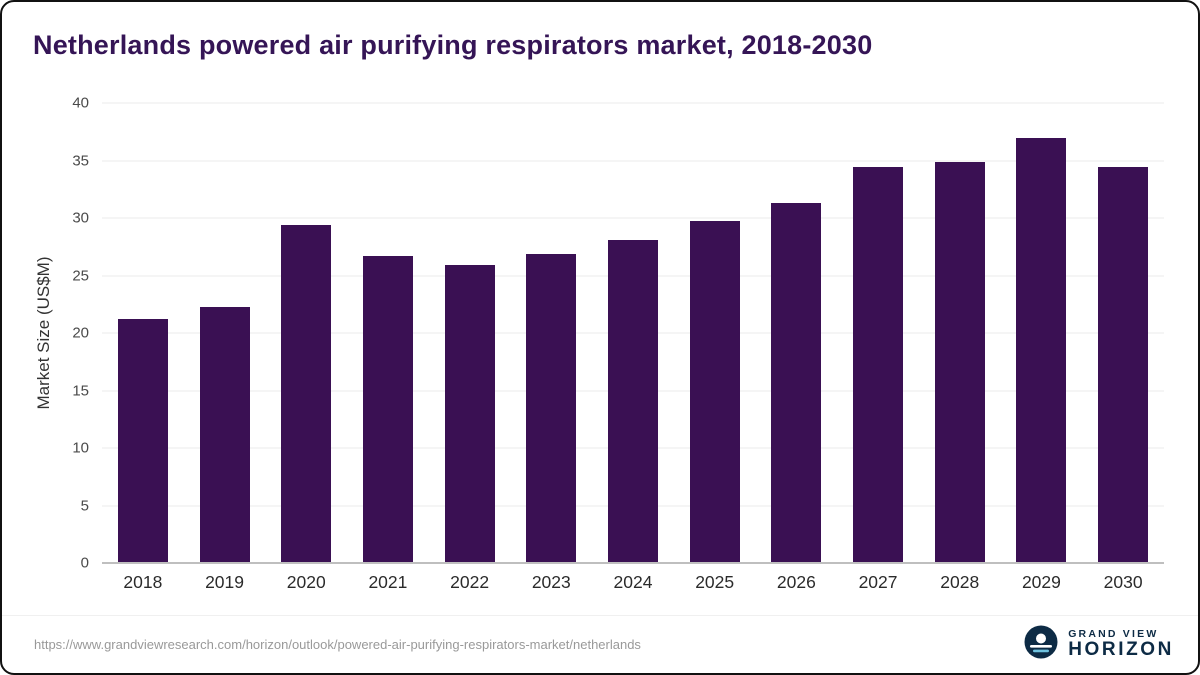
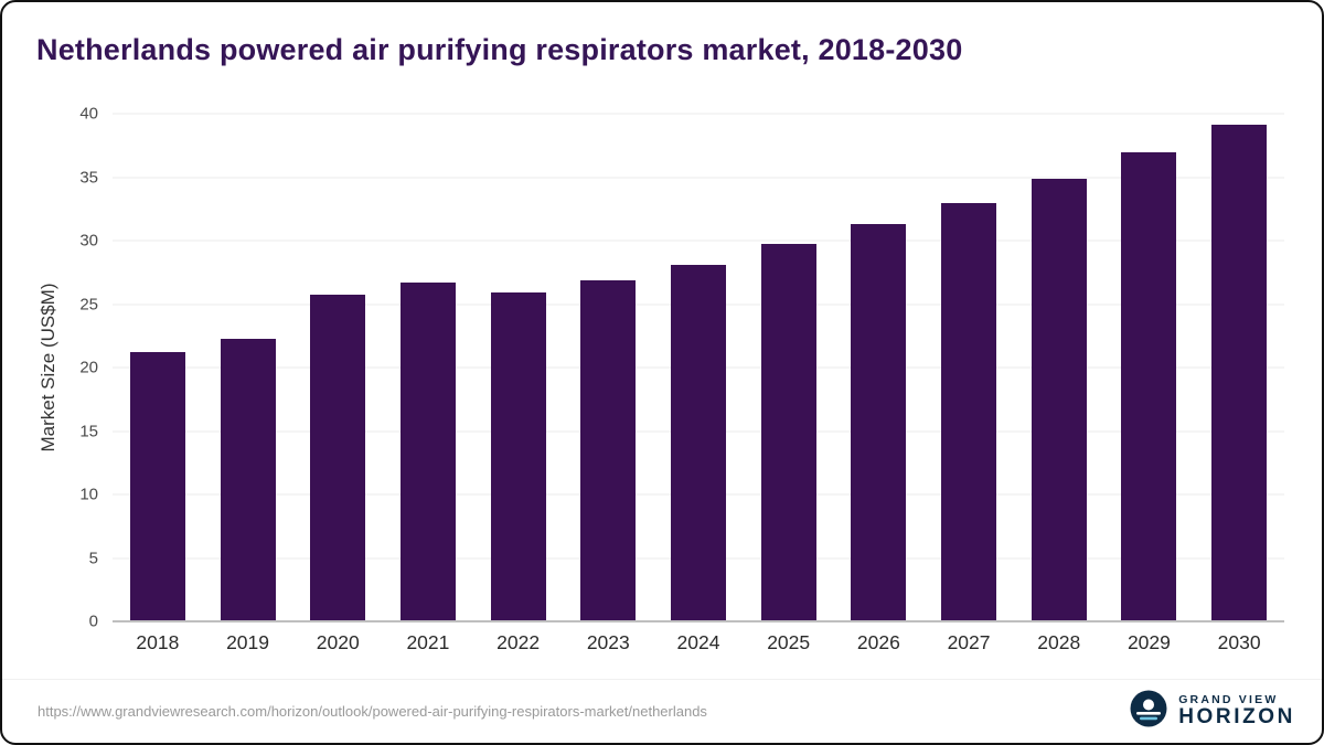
2020: 29.4 -> 25.7
2027: 34.4 -> 33.0
2030: 34.4 -> 39.1
